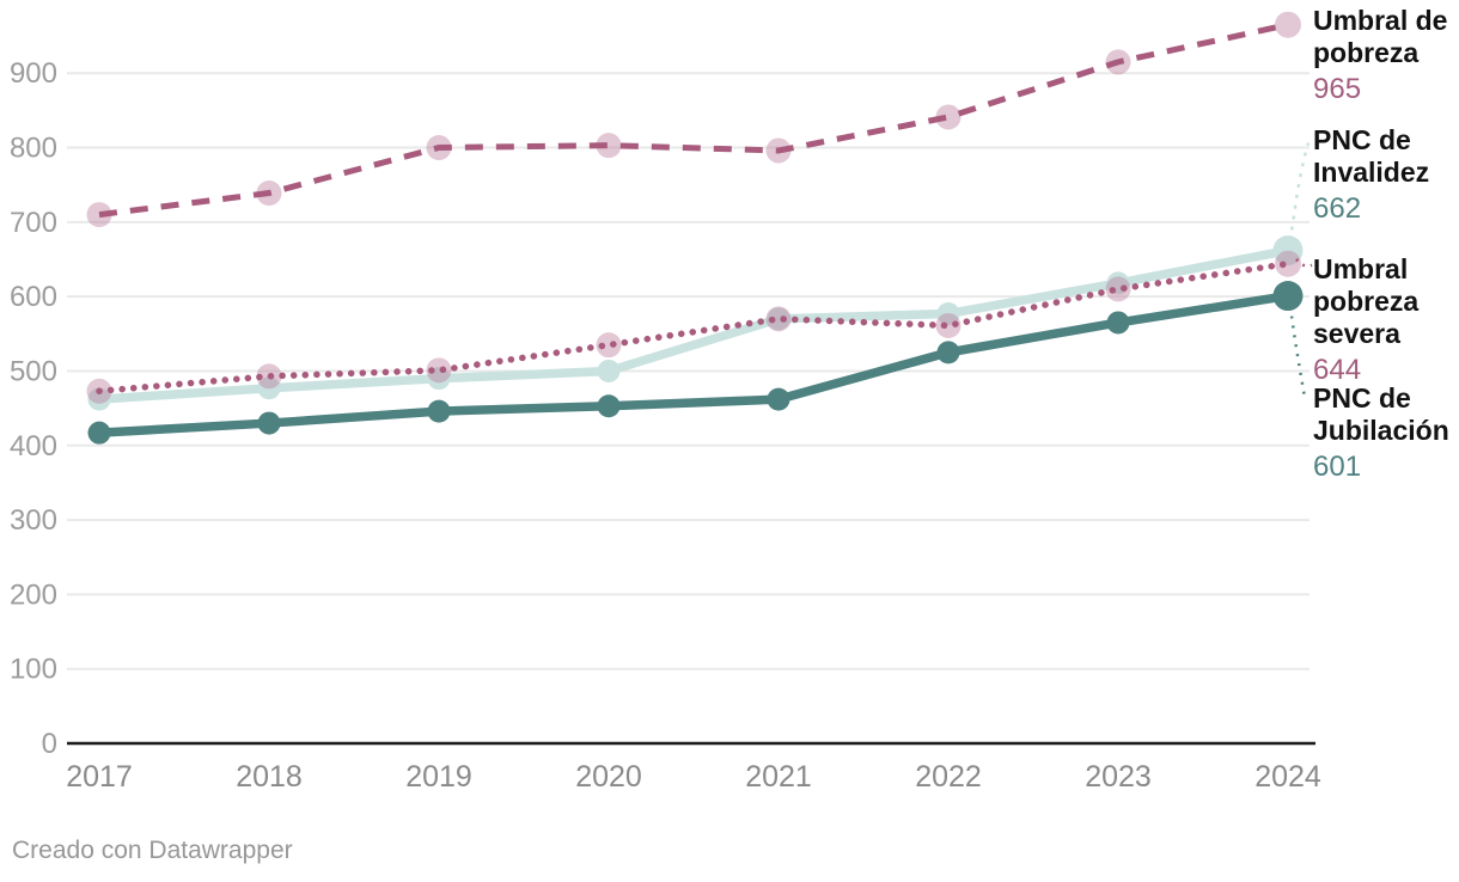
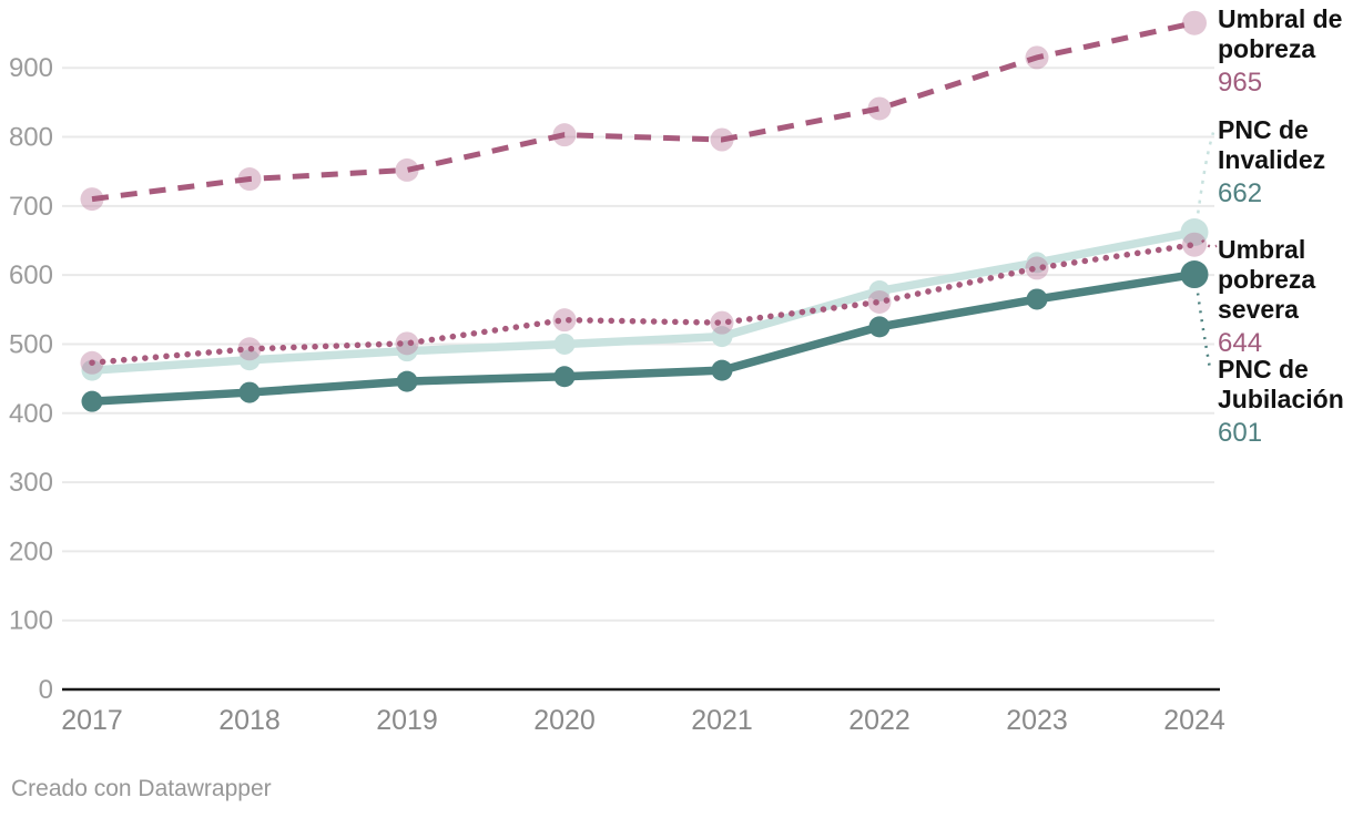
Umbral de pobreza/2019: 800 -> 750
PNC de Invalidez/2021: 570 -> 510
Umbral pobreza severa/2021: 570 -> 530
